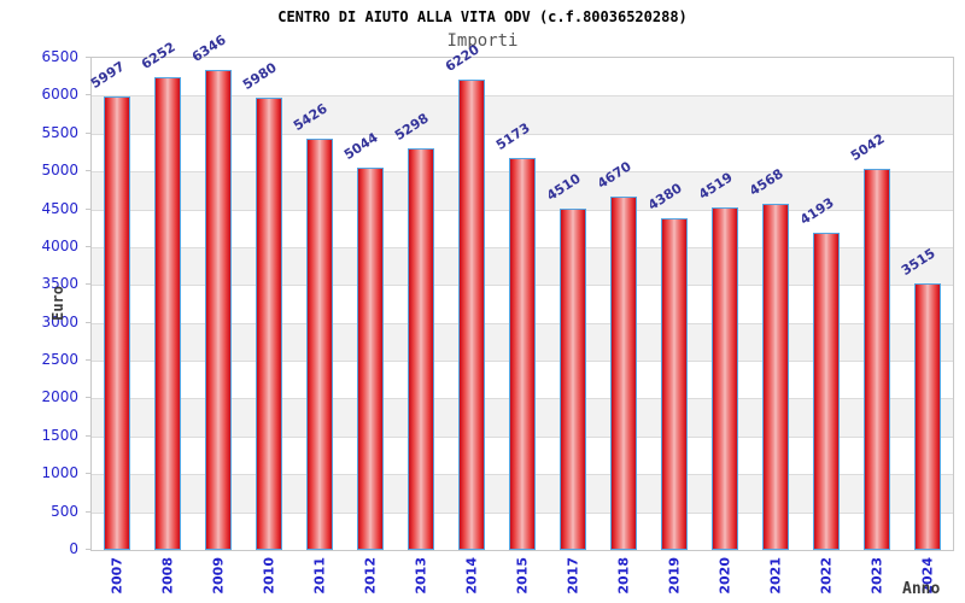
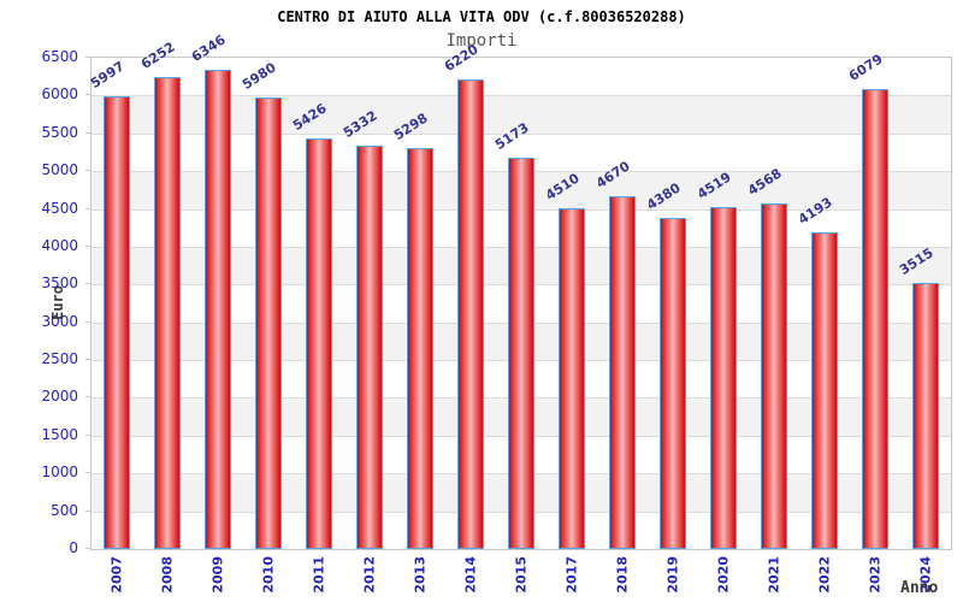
2012: 5044 -> 5332
2023: 5042 -> 6079
